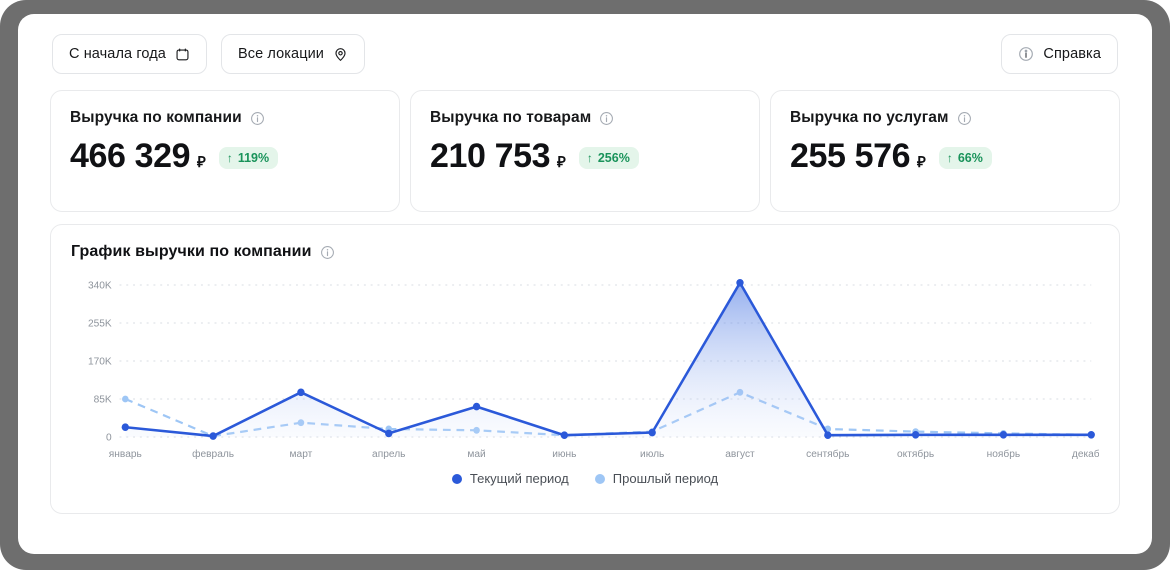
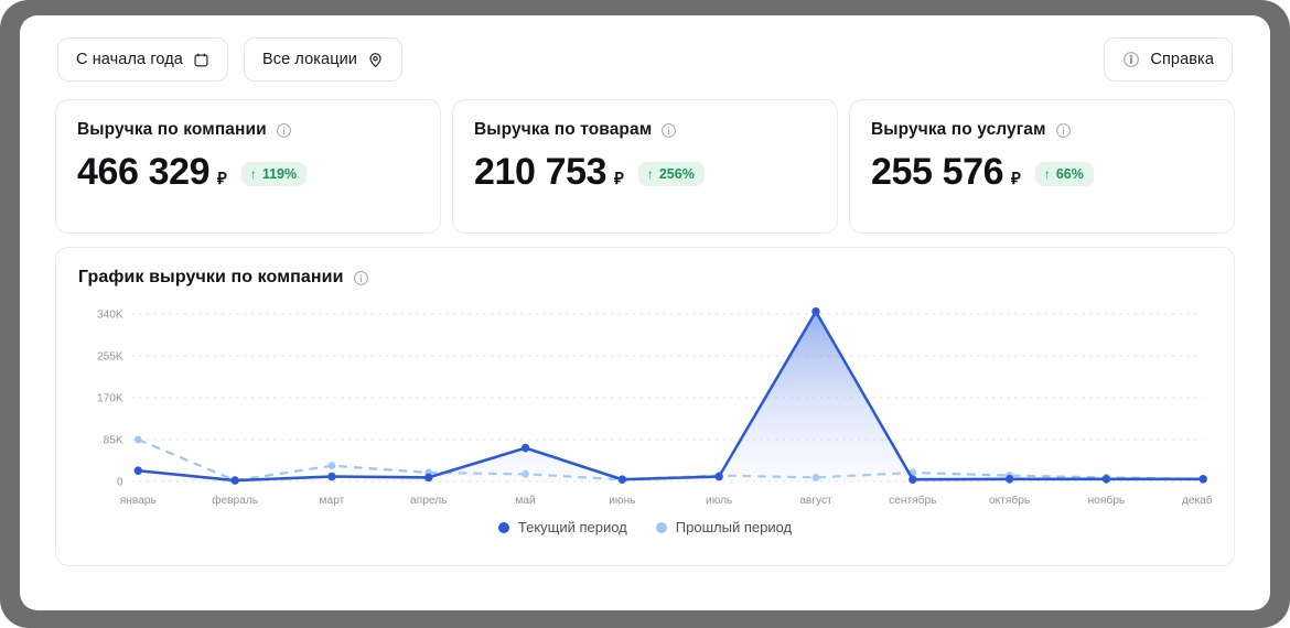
Текущий период/март: 100K -> 10K
Прошлый период/август: 100K -> 10K
